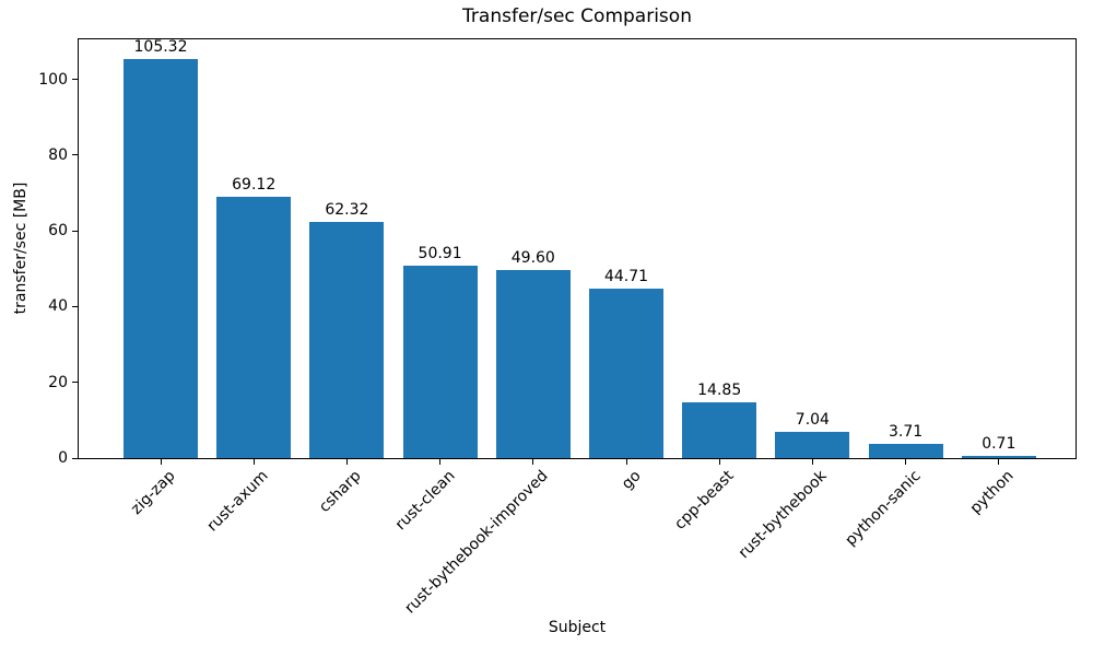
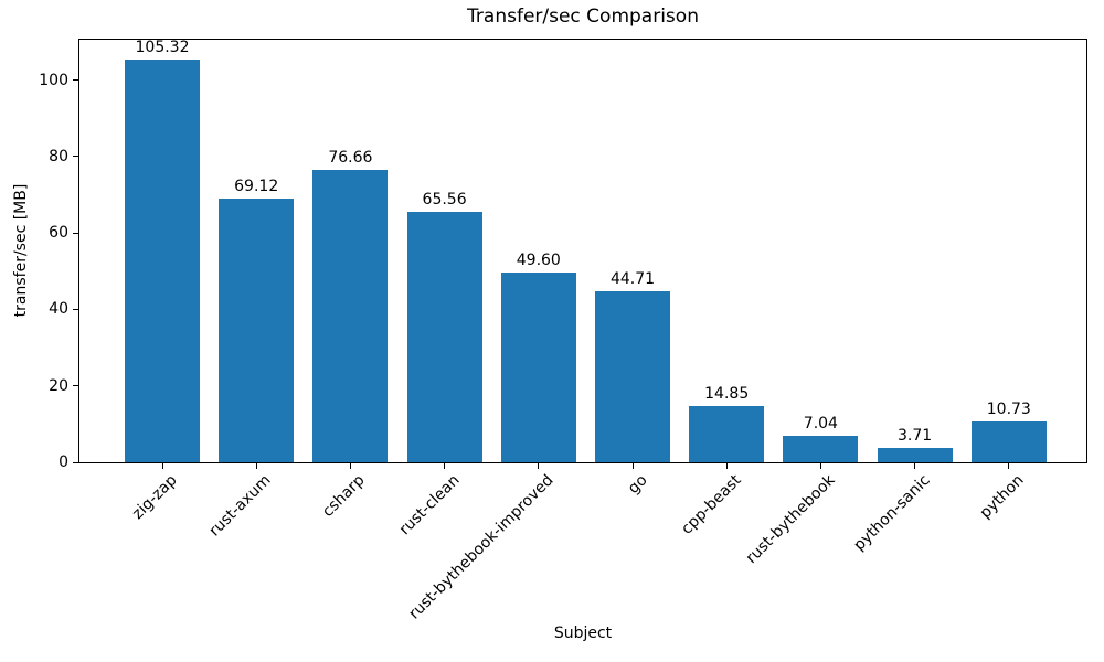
csharp: 62.32 -> 76.66
rust-clean: 50.91 -> 65.56
python: 0.71 -> 10.73
